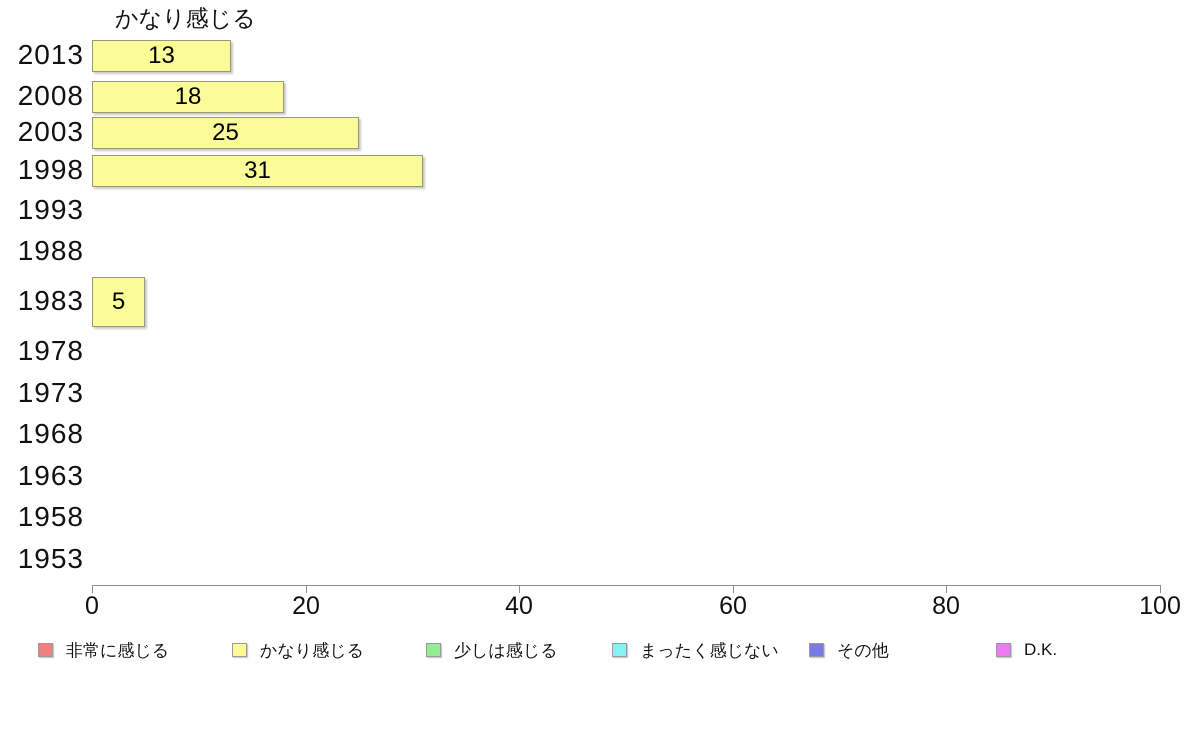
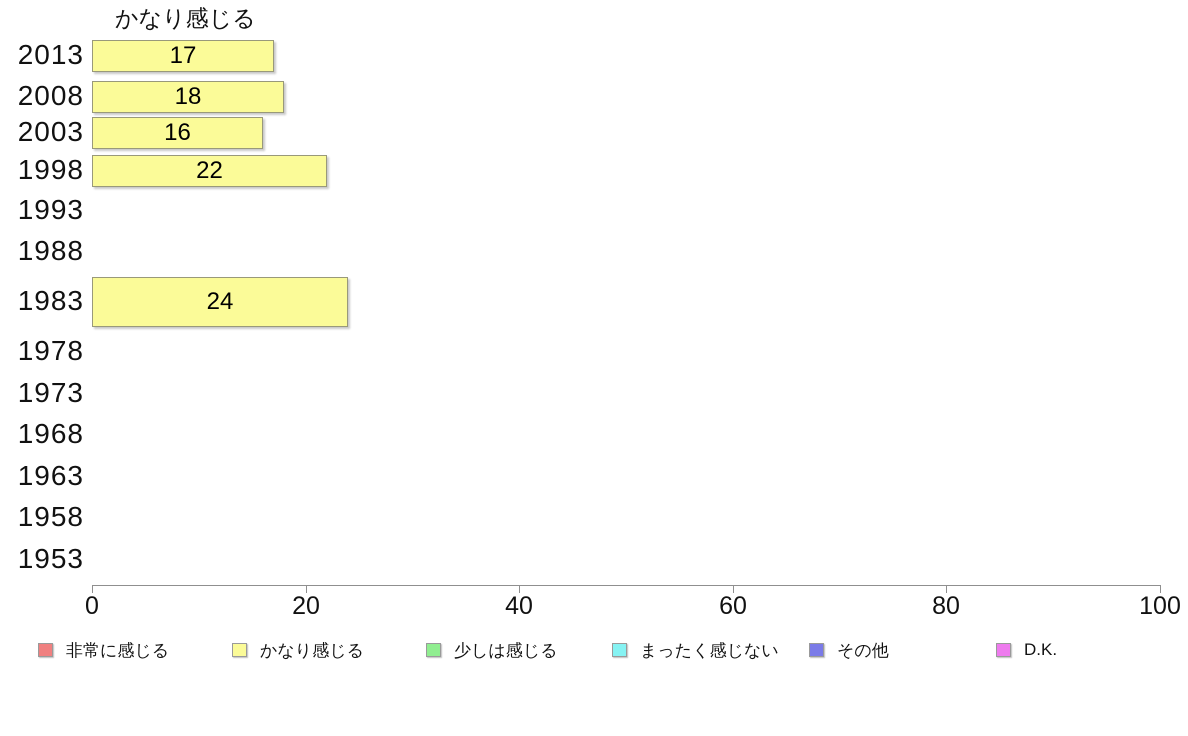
2013: 13 -> 17
2003: 25 -> 16
1998: 31 -> 22
1983: 5 -> 24
